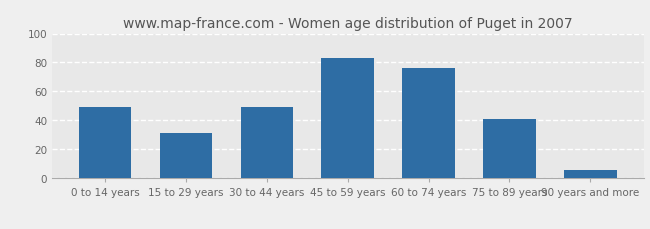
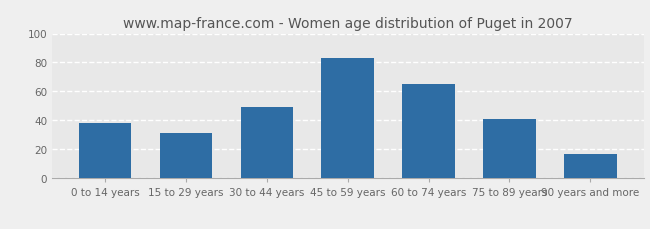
0 to 14 years: 49 -> 38
60 to 74 years: 76 -> 65
90 years and more: 6 -> 17
